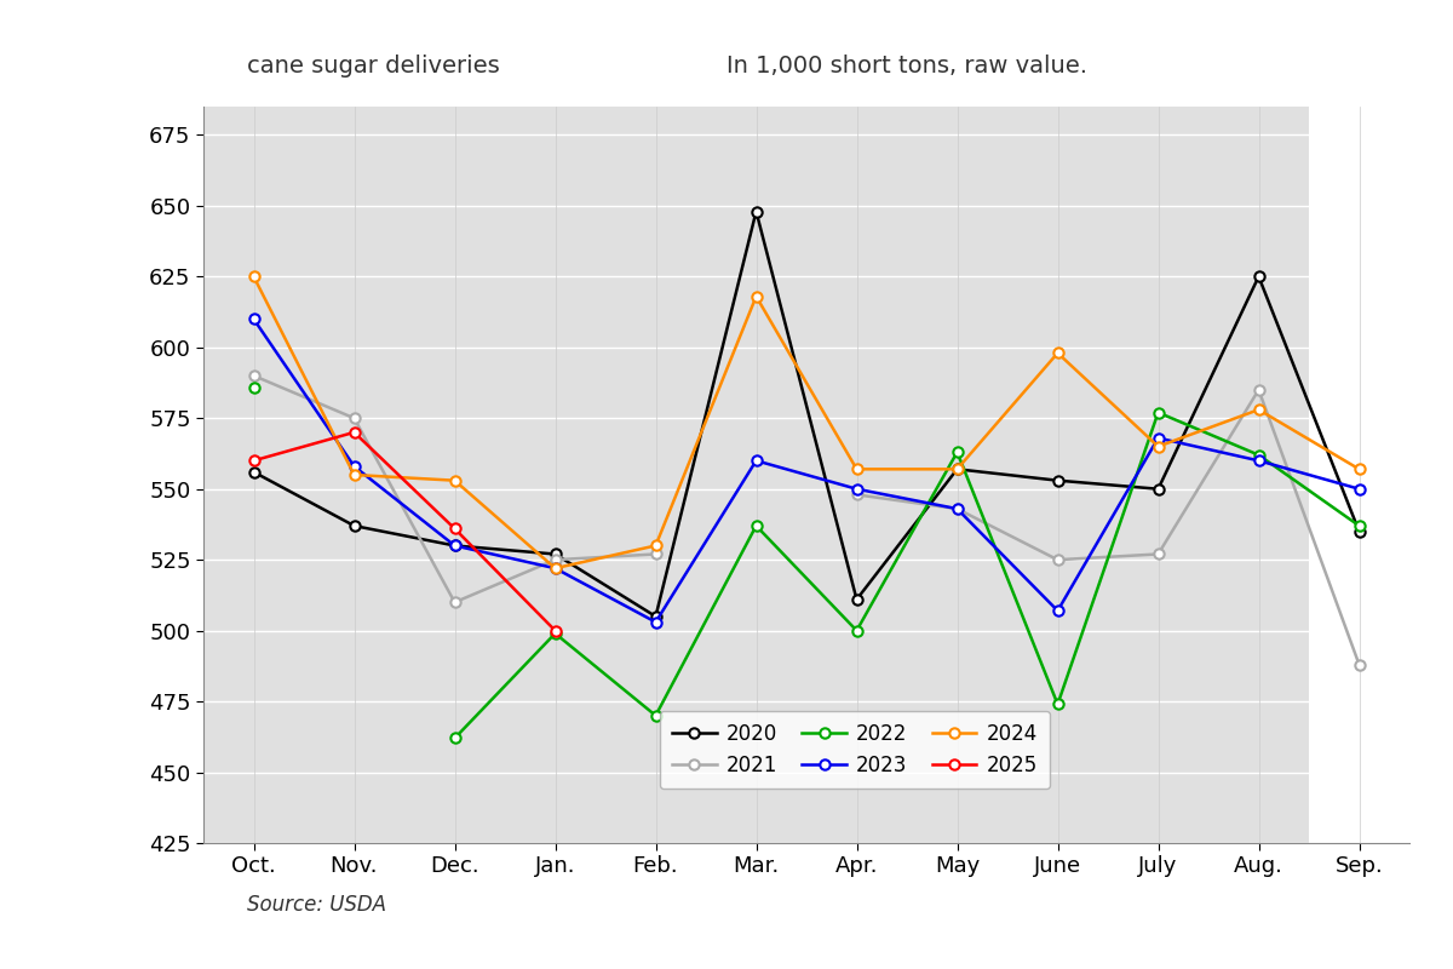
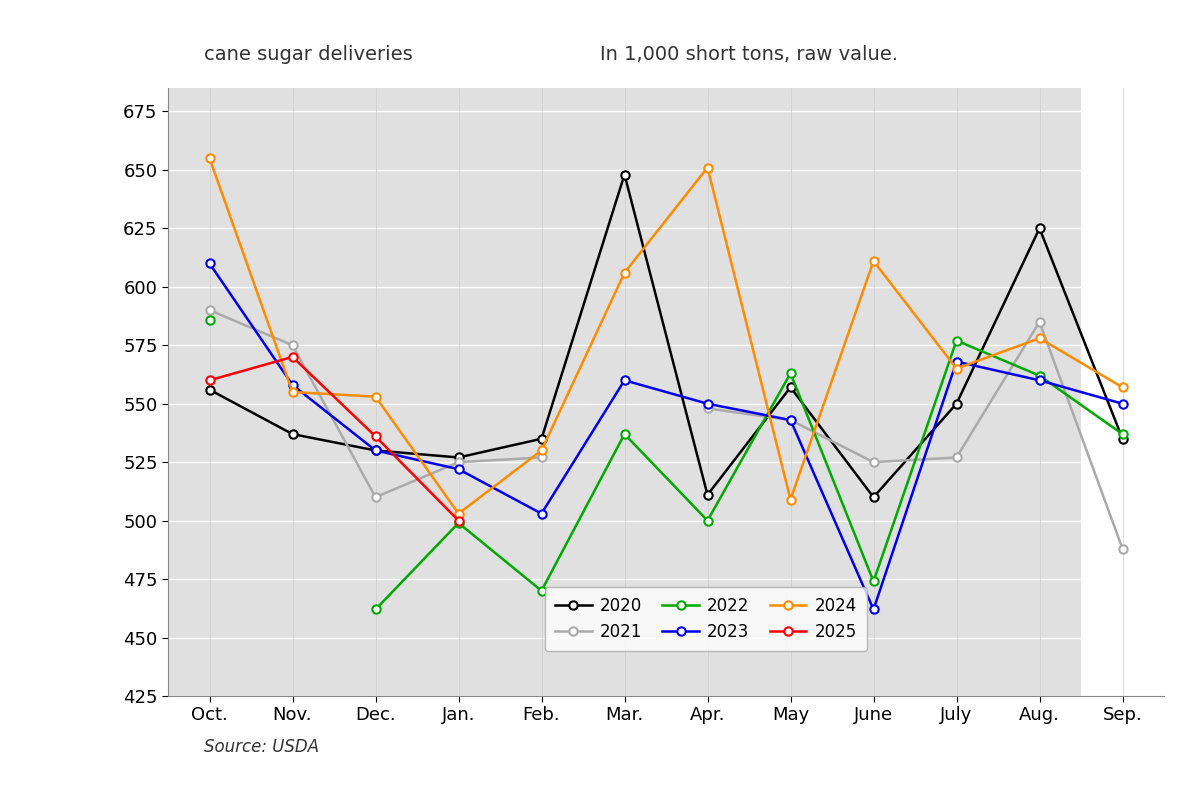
2024/Oct.: 625 -> 655
2024/Jan.: 522 -> 503
2020/Feb.: 505 -> 535
2024/Mar.: 618 -> 606
2024/Apr.: 557 -> 651
2024/May: 557 -> 509
2020/June: 553 -> 510
2023/June: 507 -> 462
2024/June: 598 -> 611
